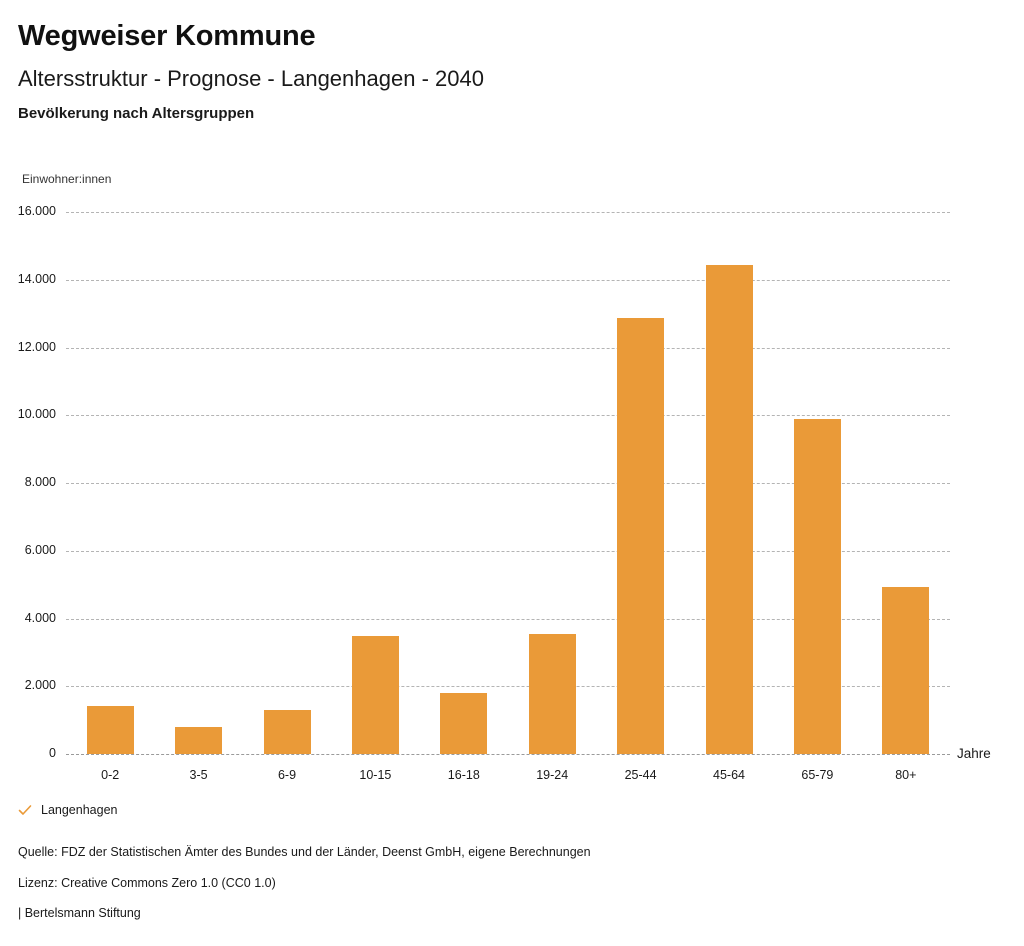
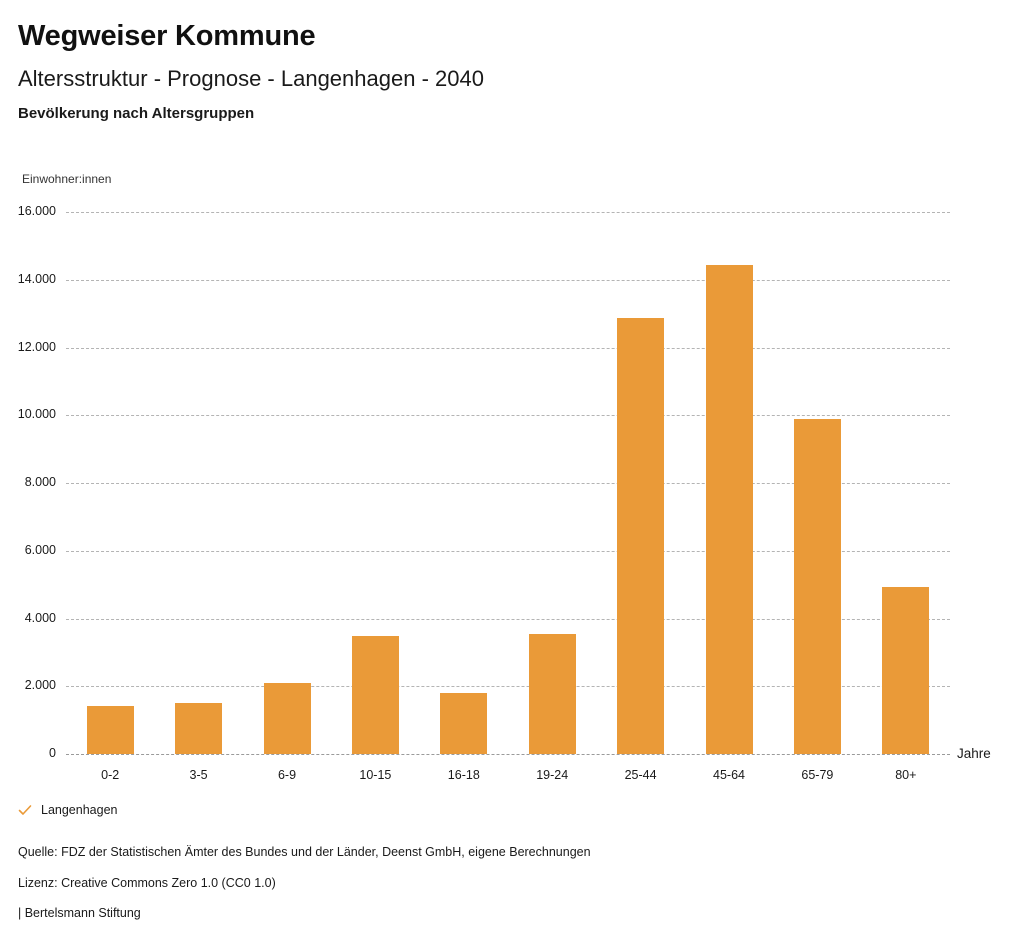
3-5: 800 -> 1500
6-9: 1300 -> 2100
